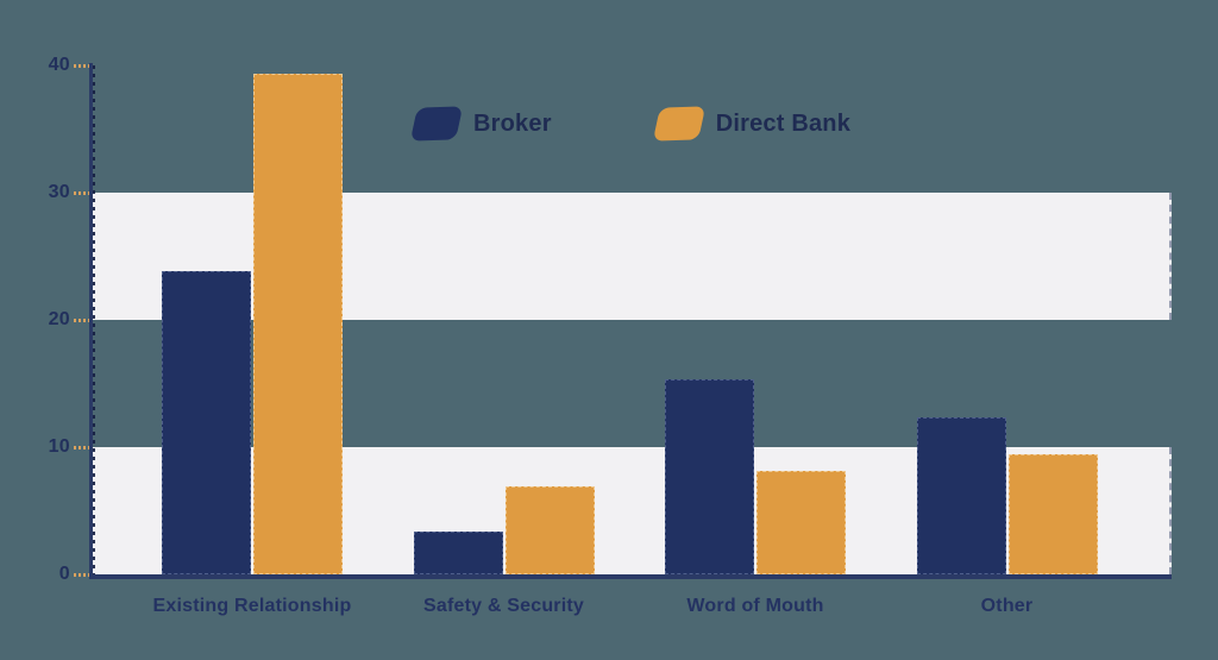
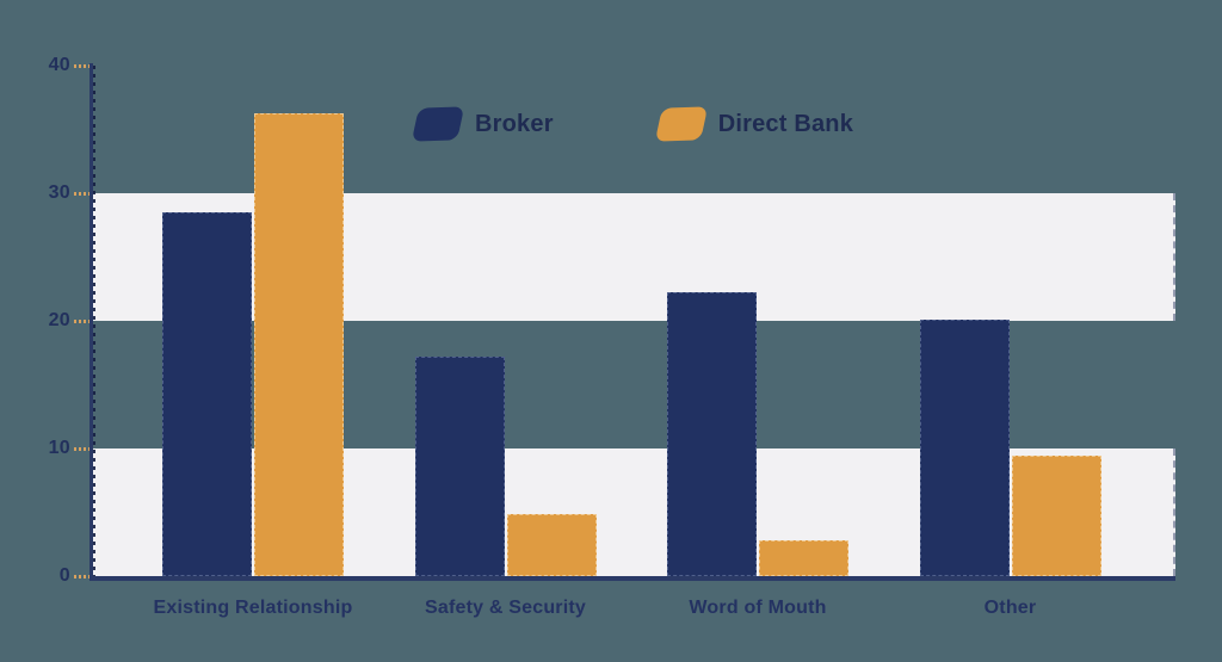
Broker/Existing Relationship: 23.8 -> 28.5
Direct Bank/Existing Relationship: 39.3 -> 36.3
Broker/Safety & Security: 3.4 -> 17.2
Direct Bank/Safety & Security: 6.9 -> 4.9
Broker/Word of Mouth: 15.3 -> 22.2
Direct Bank/Word of Mouth: 8.1 -> 2.8
Broker/Other: 12.3 -> 20.1
